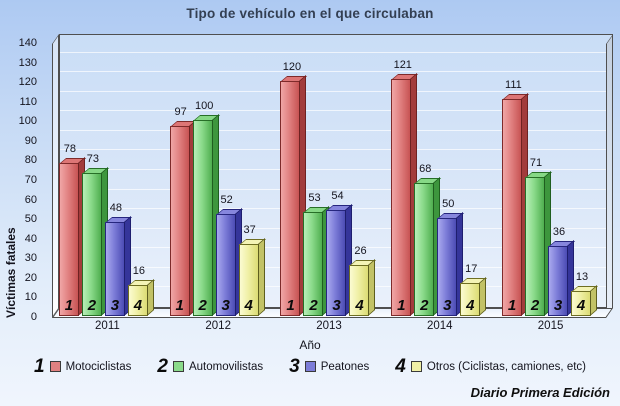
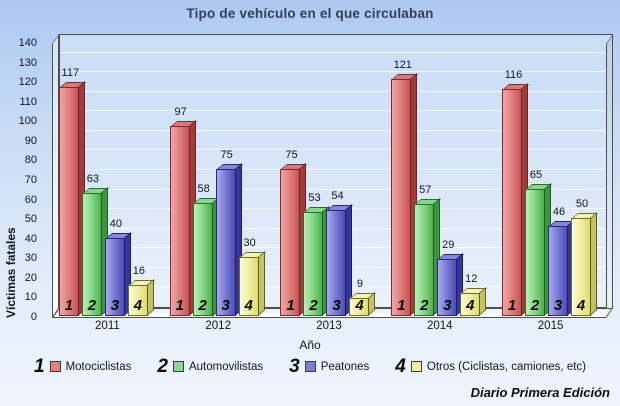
Motociclistas/2011: 78 -> 117
Automovilistas/2011: 73 -> 63
Peatones/2011: 48 -> 40
Automovilistas/2012: 100 -> 58
Peatones/2012: 52 -> 75
Otros (Ciclistas, camiones, etc)/2012: 37 -> 30
Motociclistas/2013: 120 -> 75
Otros (Ciclistas, camiones, etc)/2013: 26 -> 9
Automovilistas/2014: 68 -> 57
Peatones/2014: 50 -> 29
Otros (Ciclistas, camiones, etc)/2014: 17 -> 12
Motociclistas/2015: 111 -> 116
Automovilistas/2015: 71 -> 65
Peatones/2015: 36 -> 46
Otros (Ciclistas, camiones, etc)/2015: 13 -> 50
